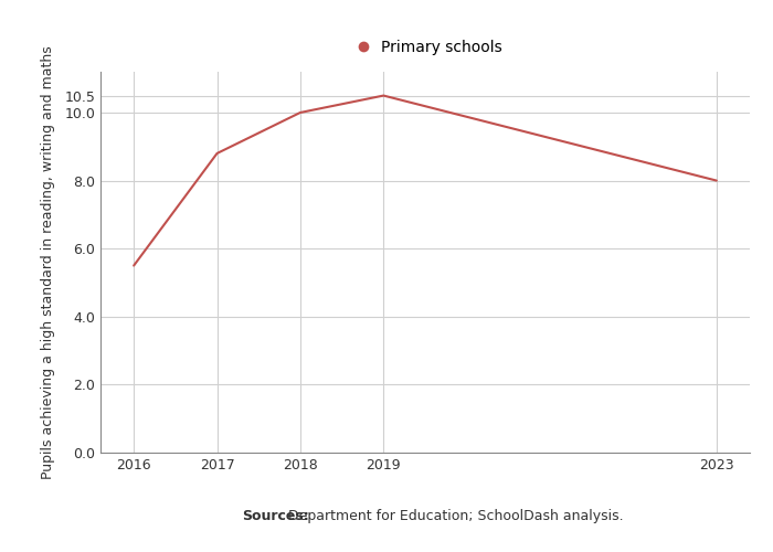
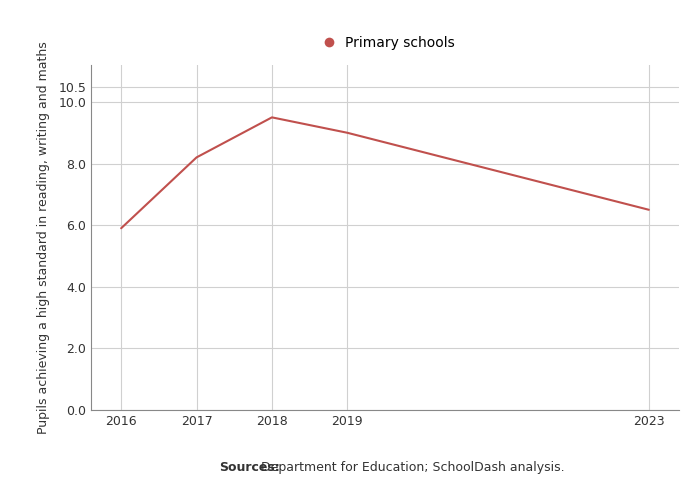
2016: 5.5 -> 5.9
2017: 8.8 -> 8.2
2018: 10.0 -> 9.5
2019: 10.5 -> 9.0
2023: 8.0 -> 6.5
